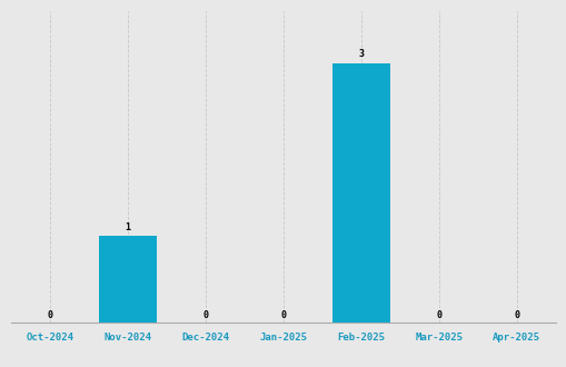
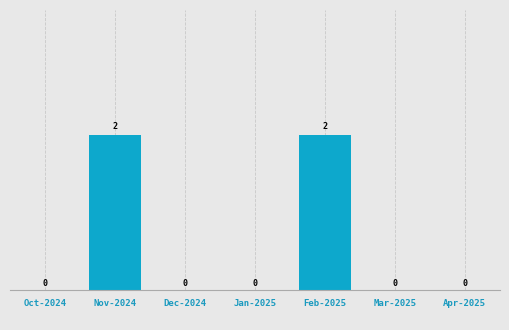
Nov-2024: 1 -> 2
Feb-2025: 3 -> 2
